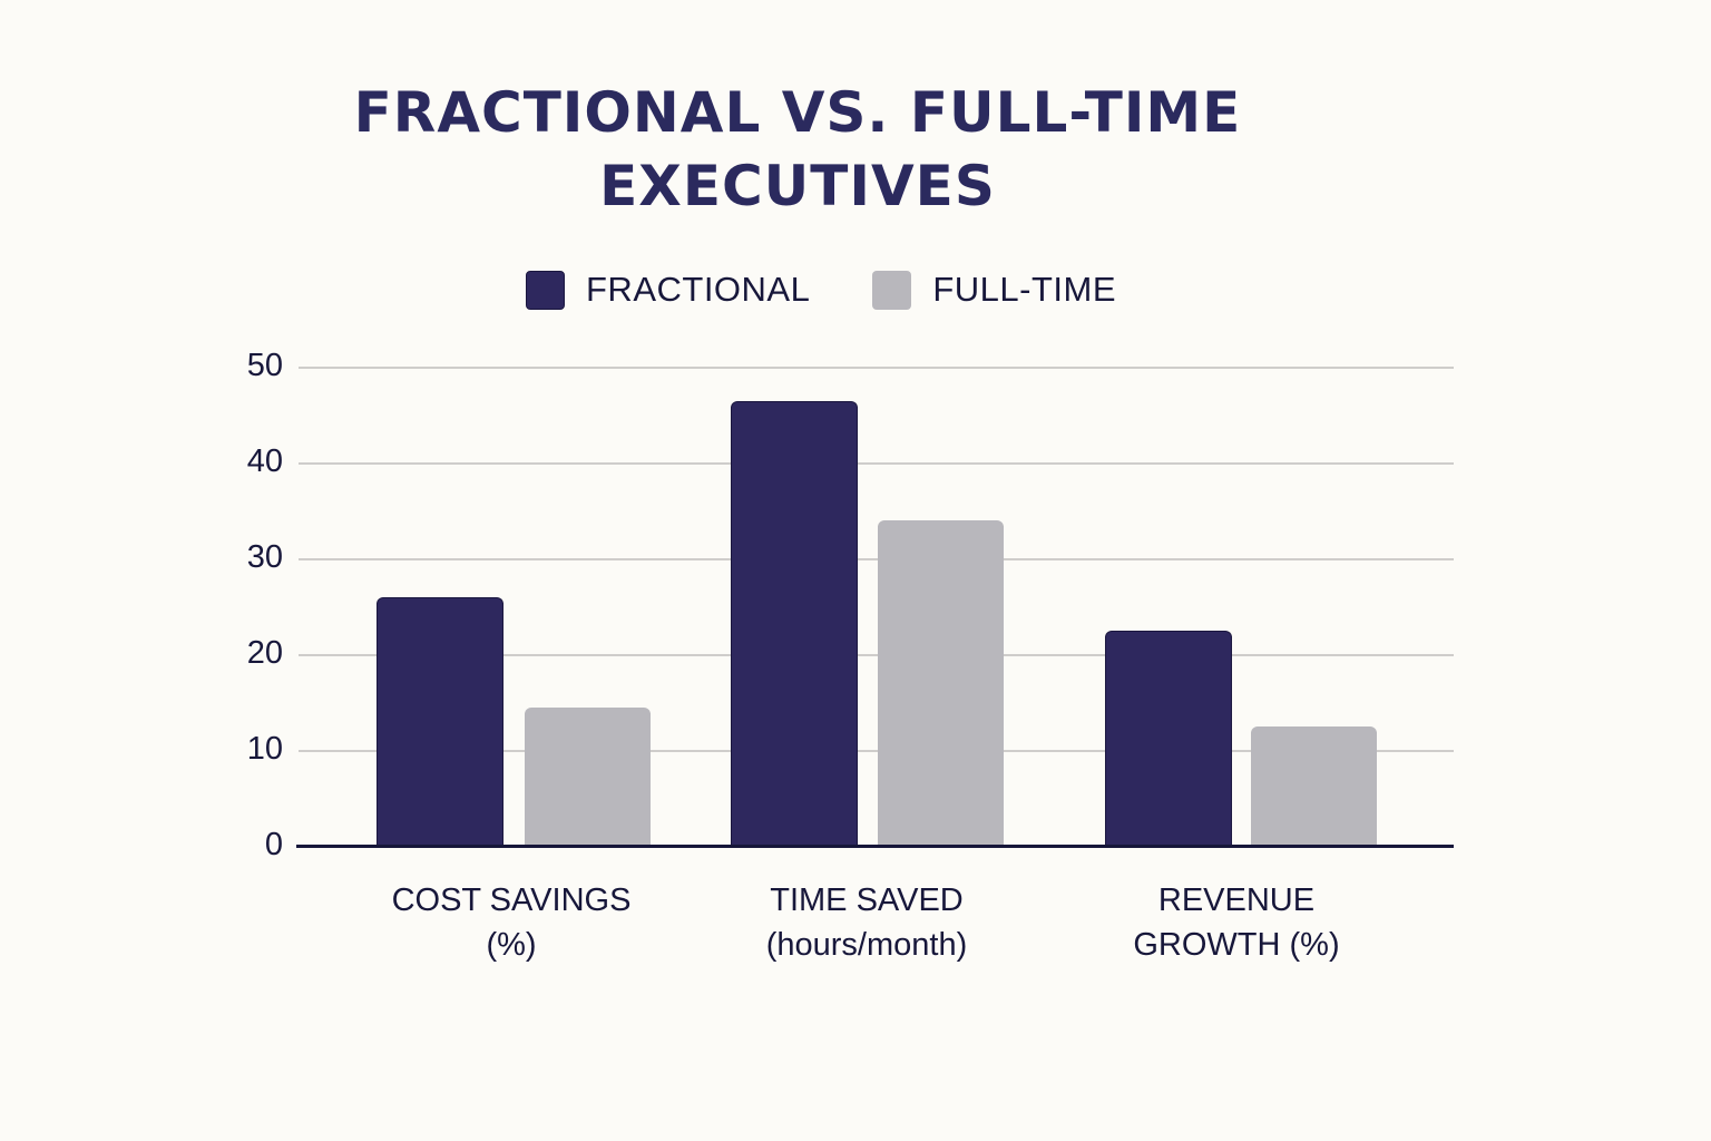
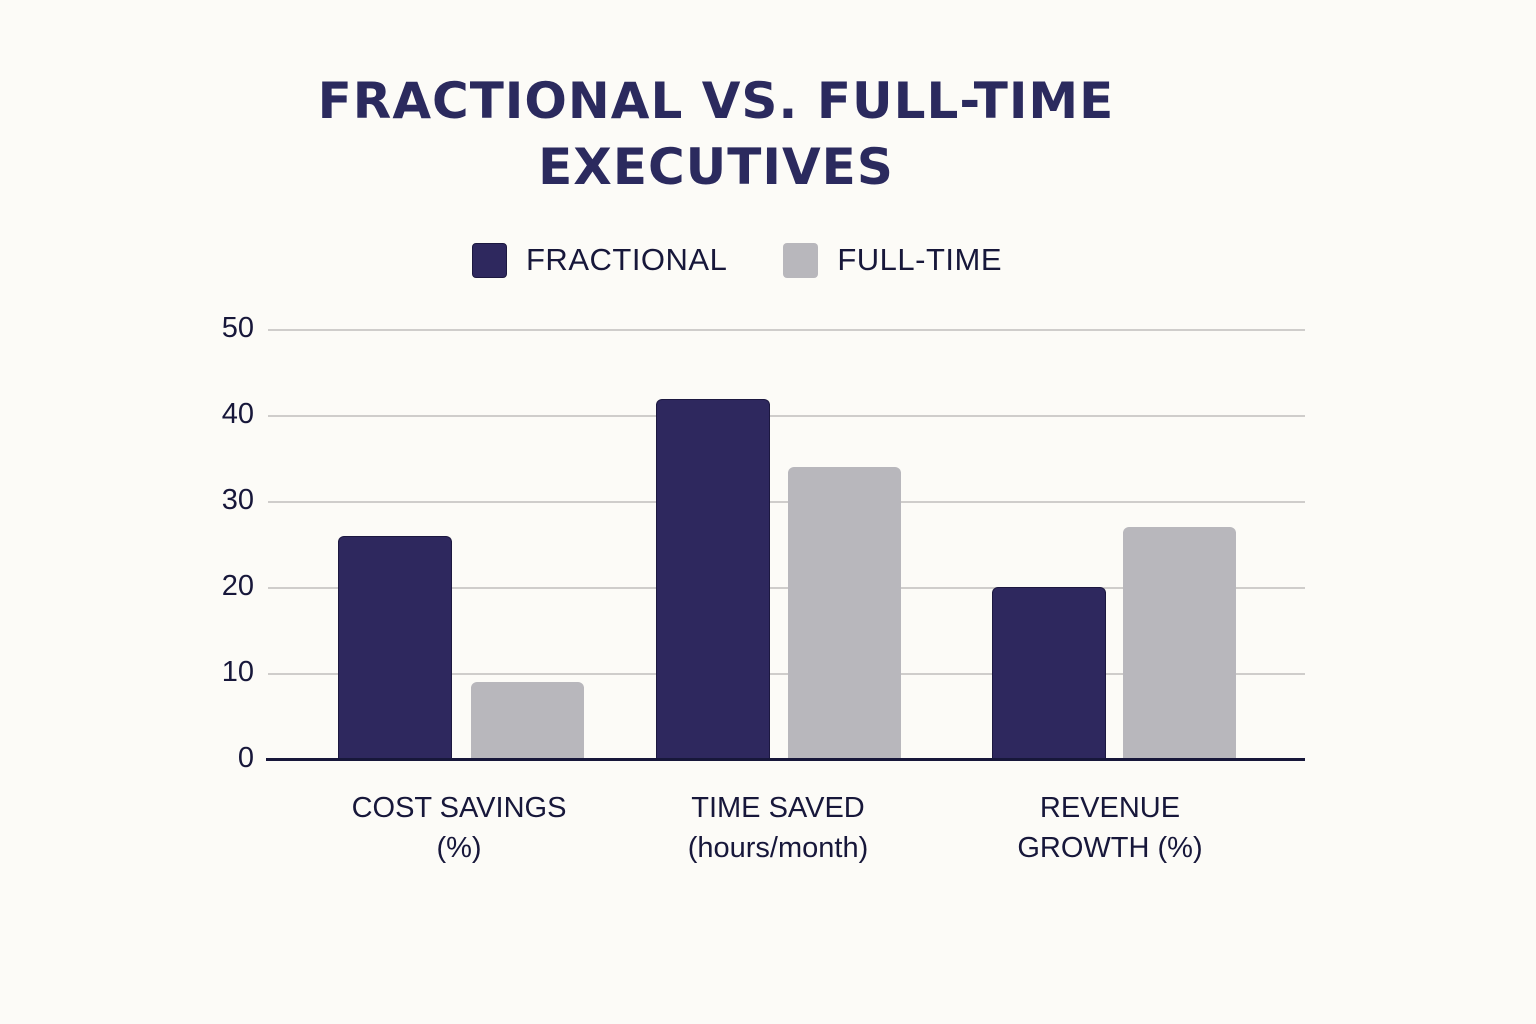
FULL-TIME/COST SAVINGS (%): 14 -> 9
FRACTIONAL/TIME SAVED (hours/month): 46 -> 42
FRACTIONAL/REVENUE GROWTH (%): 22 -> 20
FULL-TIME/REVENUE GROWTH (%): 12 -> 27
